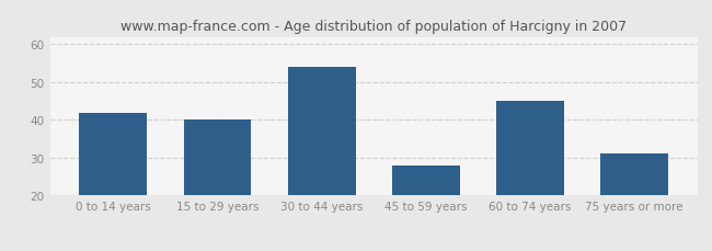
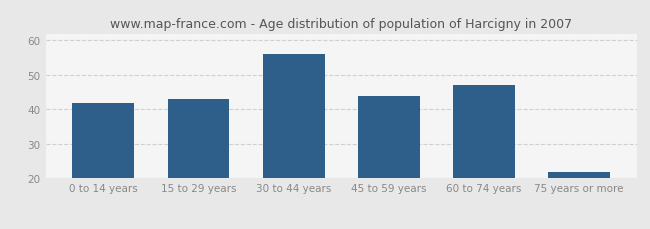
15 to 29 years: 40 -> 43
30 to 44 years: 54 -> 56
45 to 59 years: 28 -> 44
60 to 74 years: 45 -> 47
75 years or more: 31 -> 22
